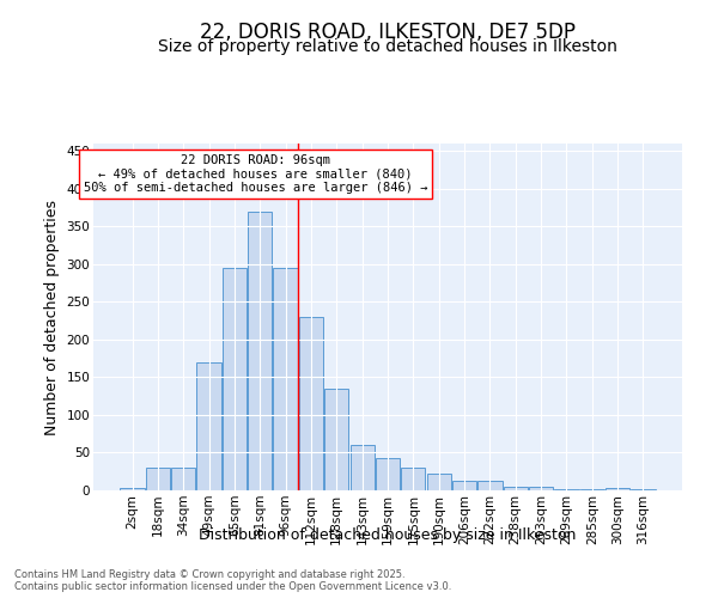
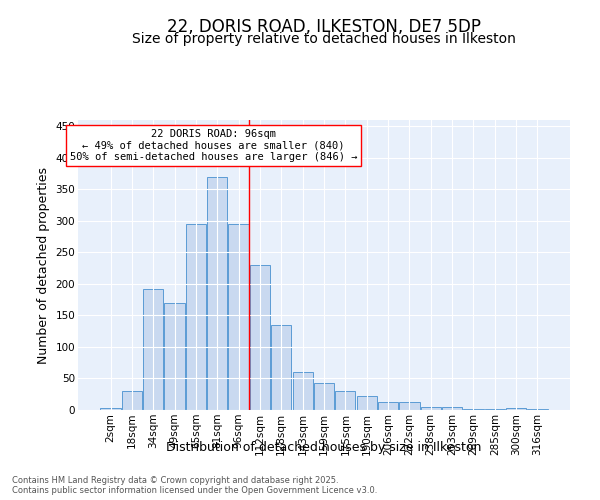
34sqm: 30 -> 192
